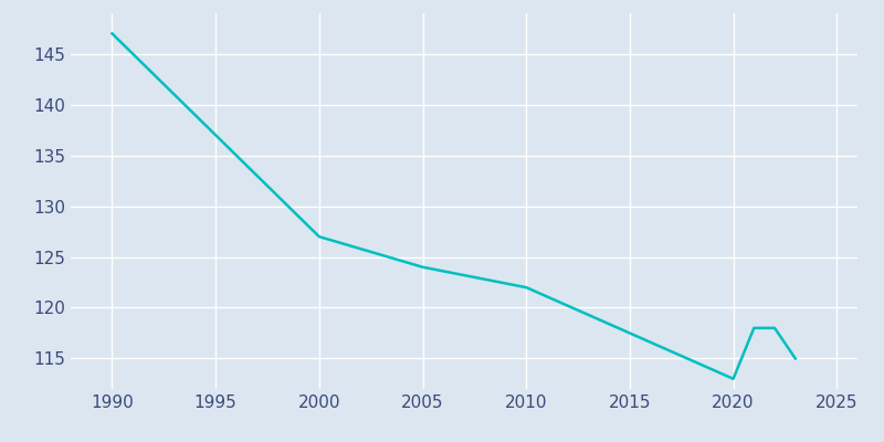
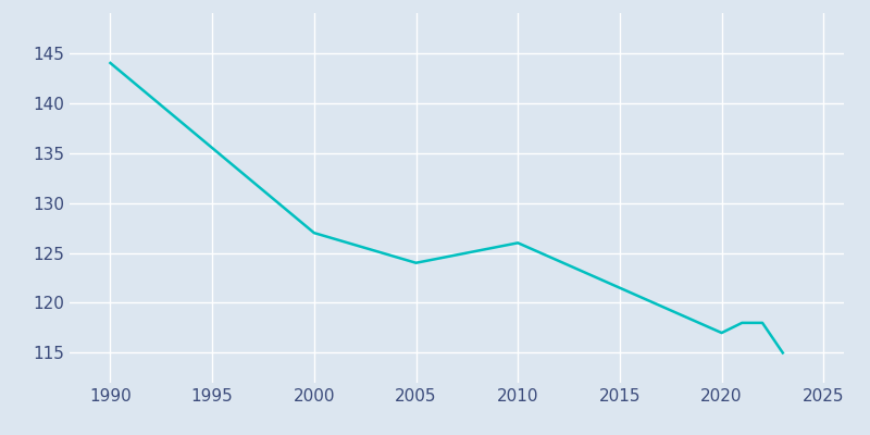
1990: 147 -> 144
2010: 122 -> 126
2020: 113 -> 117
